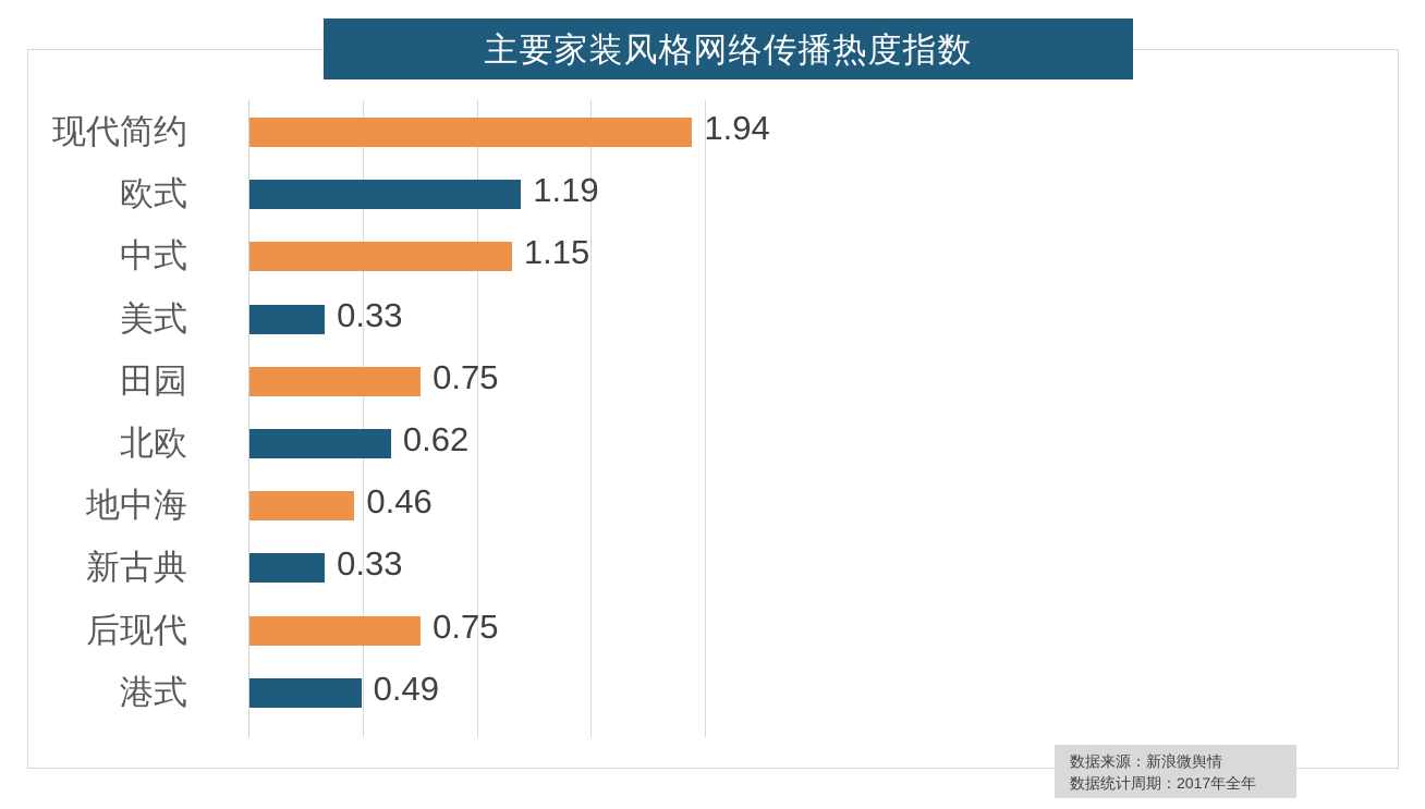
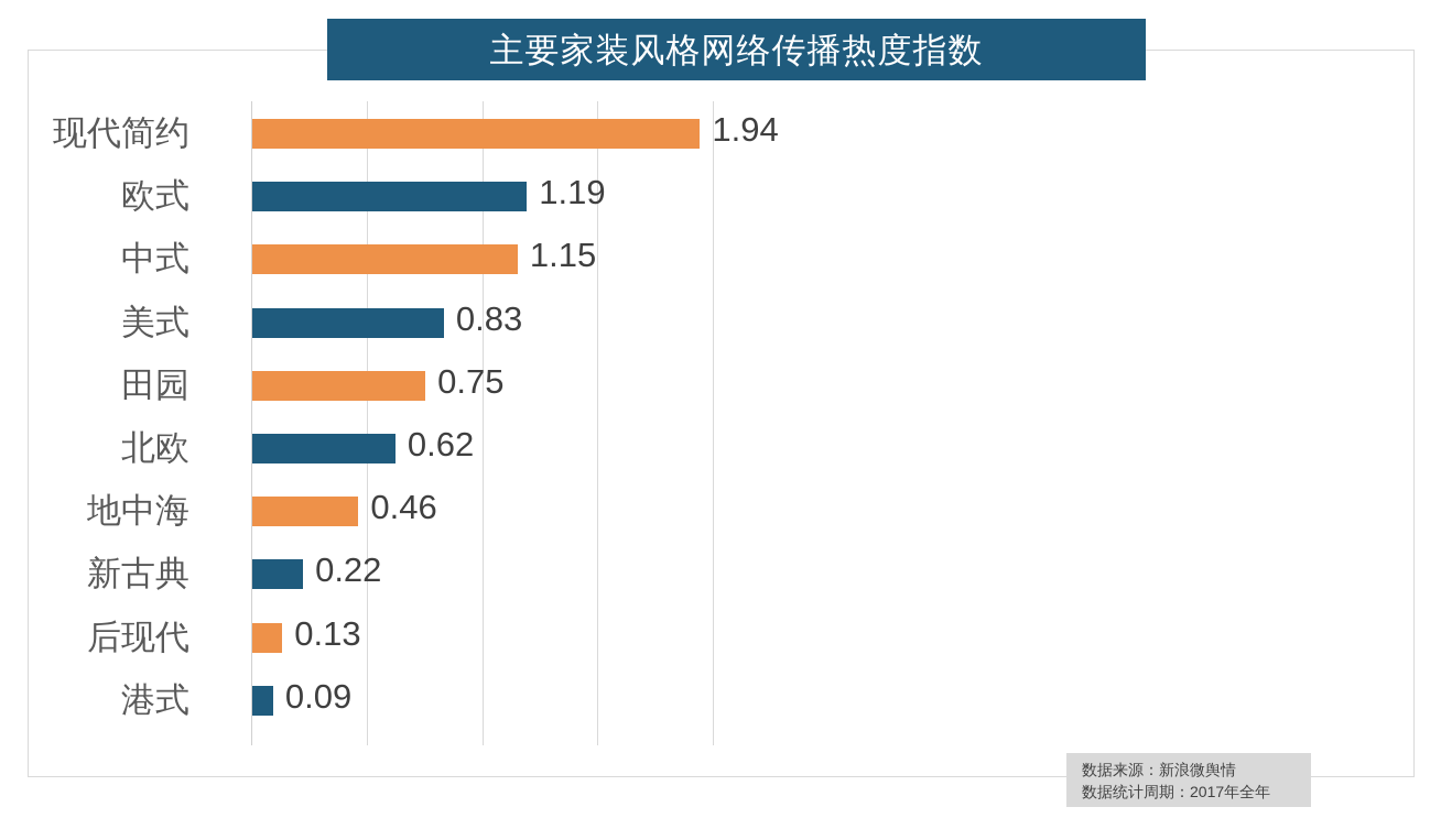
美式: 0.33 -> 0.83
新古典: 0.33 -> 0.22
后现代: 0.75 -> 0.13
港式: 0.49 -> 0.09
